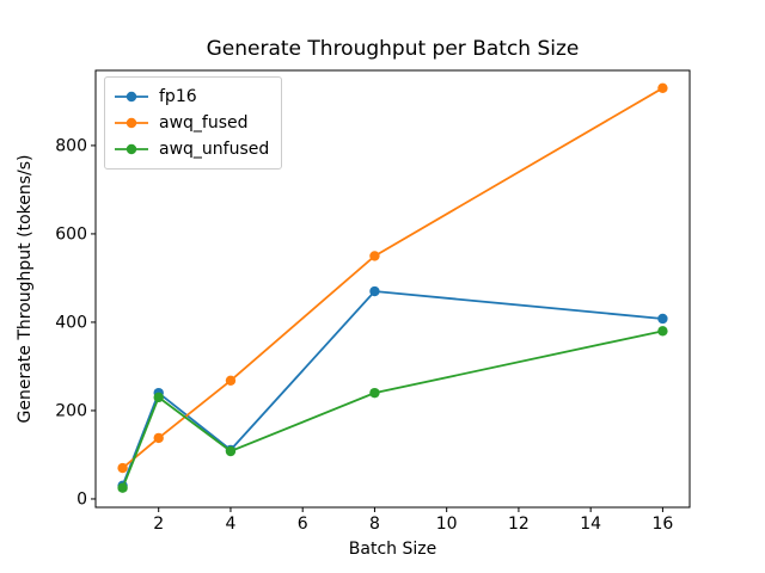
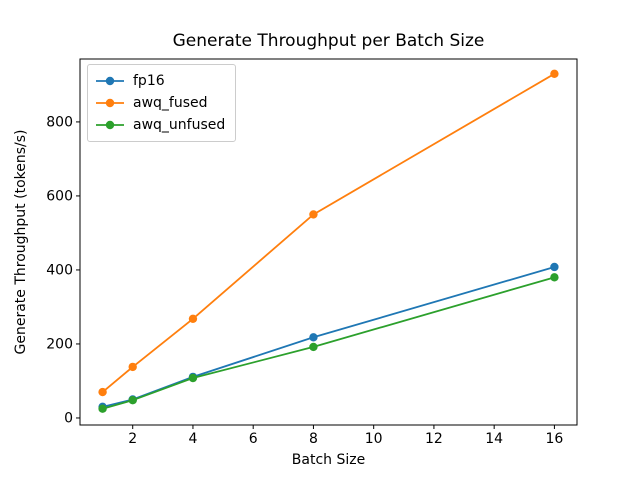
fp16/2: 240 -> 50
awq_unfused/2: 230 -> 50
fp16/8: 470 -> 220
awq_unfused/8: 240 -> 190
